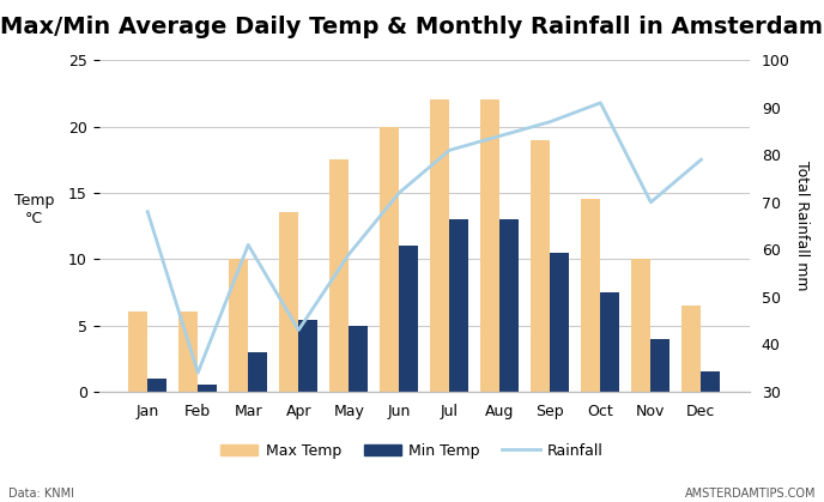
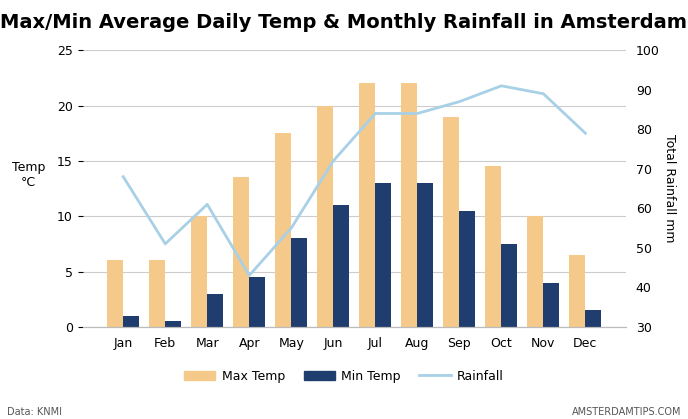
Rainfall/Feb: 34 -> 51
Min Temp/Apr: 5.4 -> 4.5
Rainfall/May: 59 -> 55
Min Temp/May: 5.0 -> 8.0
Rainfall/Jul: 81 -> 84
Rainfall/Nov: 70 -> 89
